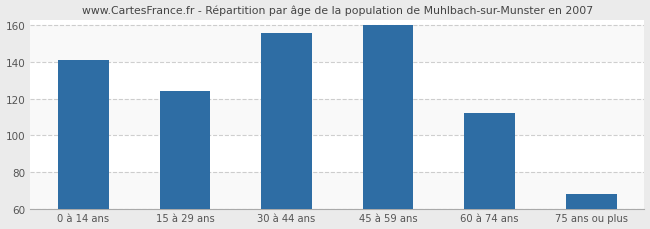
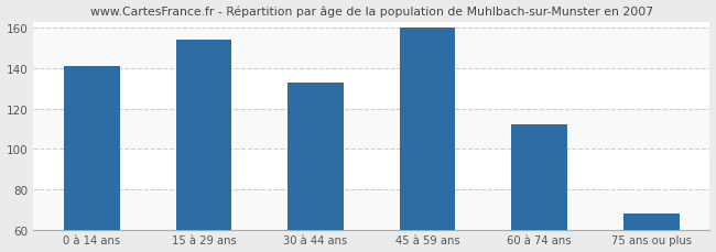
15 à 29 ans: 124 -> 154
30 à 44 ans: 156 -> 133
